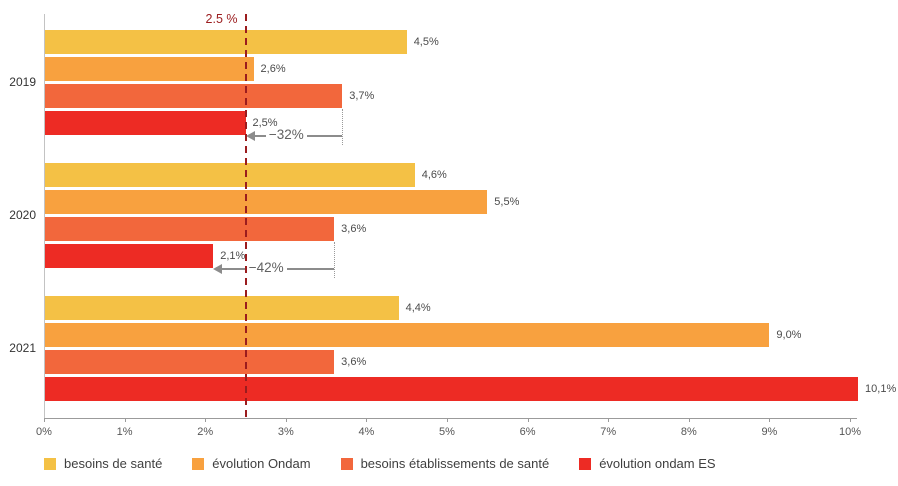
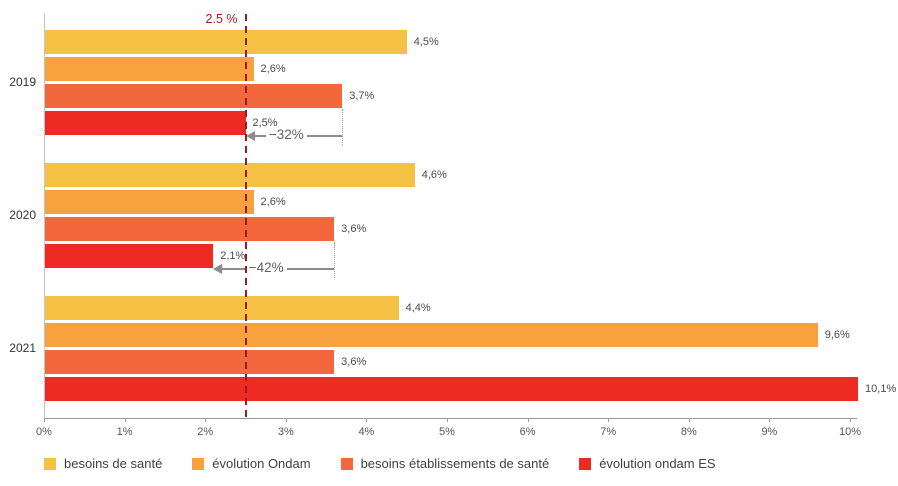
évolution Ondam/2020: 5,5% -> 2,6%
évolution Ondam/2021: 9,0% -> 9,6%
